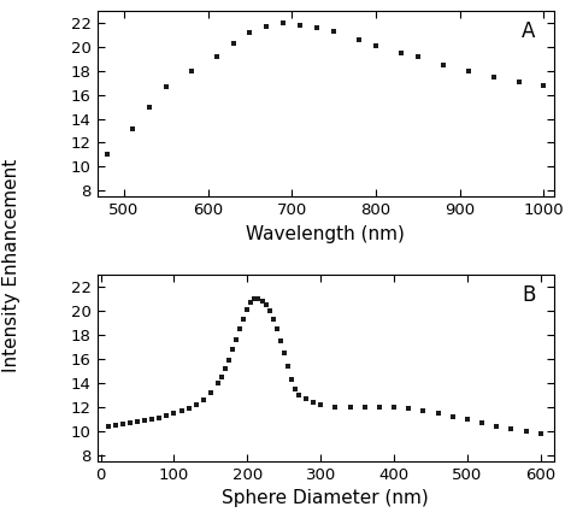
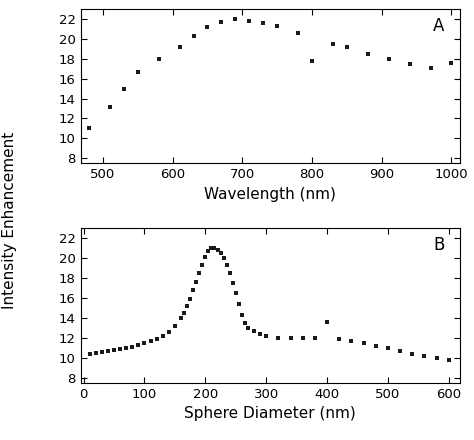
800: 20.1 -> 17.8
1000: 16.8 -> 17.6
400: 12.0 -> 13.6
